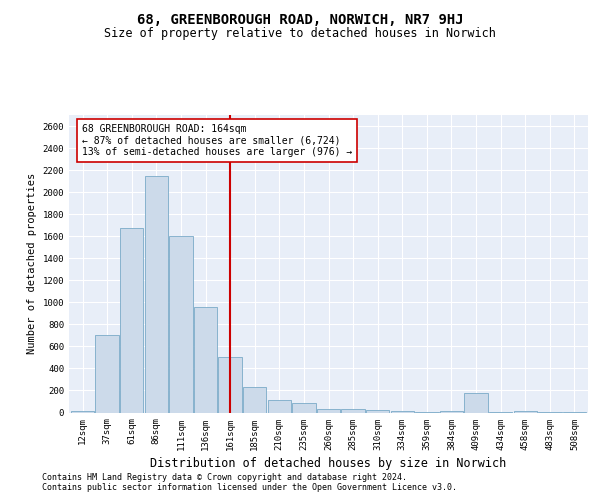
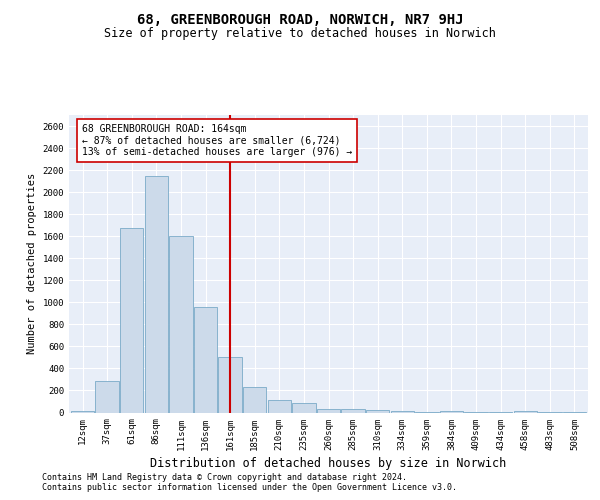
37sqm: 700 -> 290
409sqm: 180 -> 0
